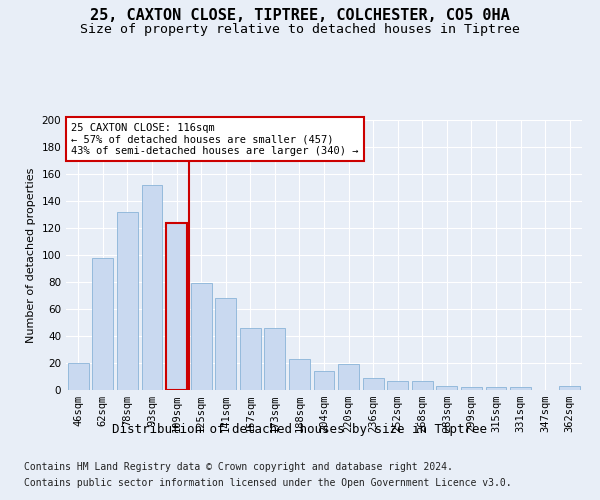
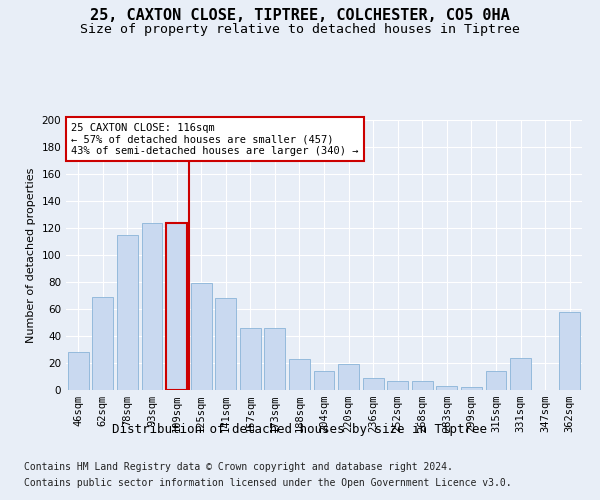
46sqm: 20 -> 28
62sqm: 98 -> 69
78sqm: 132 -> 115
93sqm: 152 -> 124
315sqm: 2 -> 14
331sqm: 2 -> 24
362sqm: 3 -> 58
